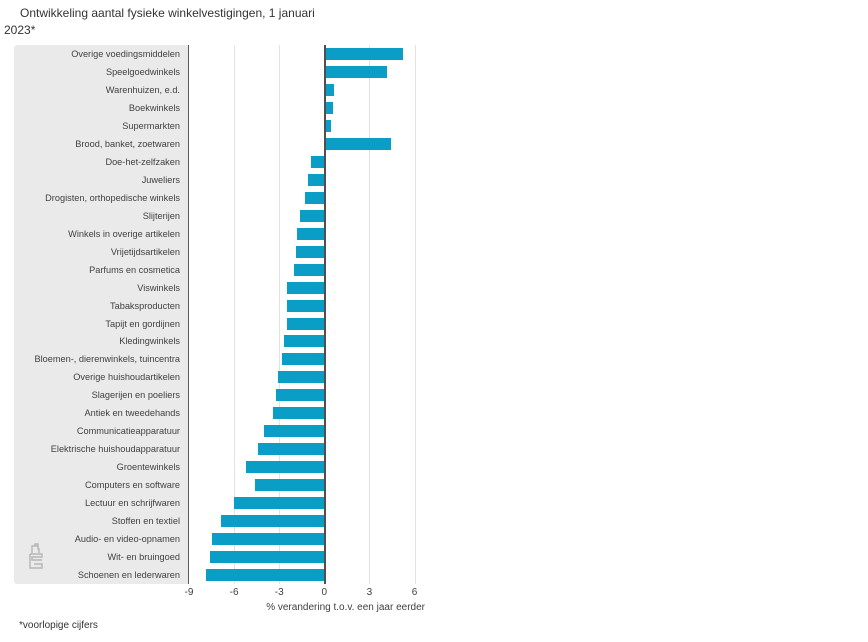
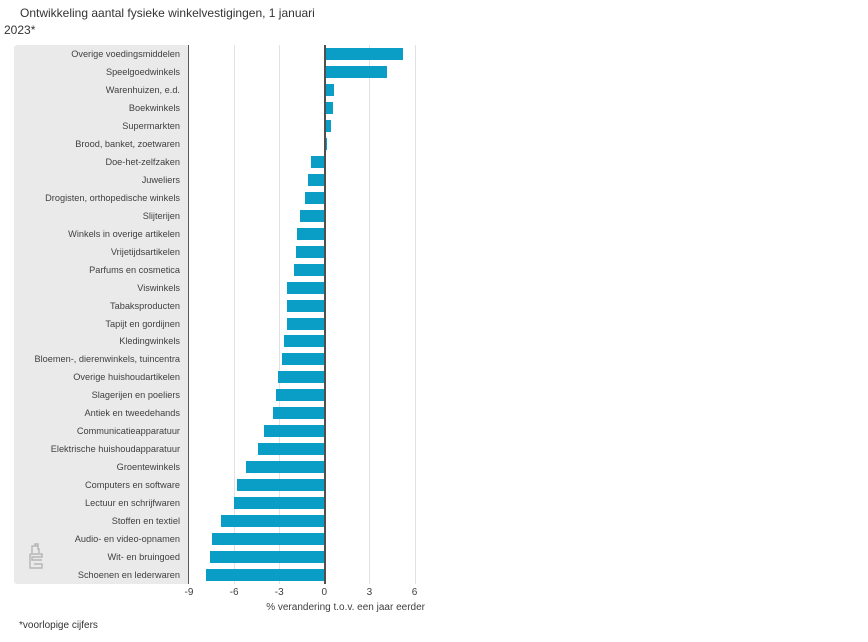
Brood, banket, zoetwaren: 4.4 -> 0.1
Computers en software: -4.6 -> -5.8
